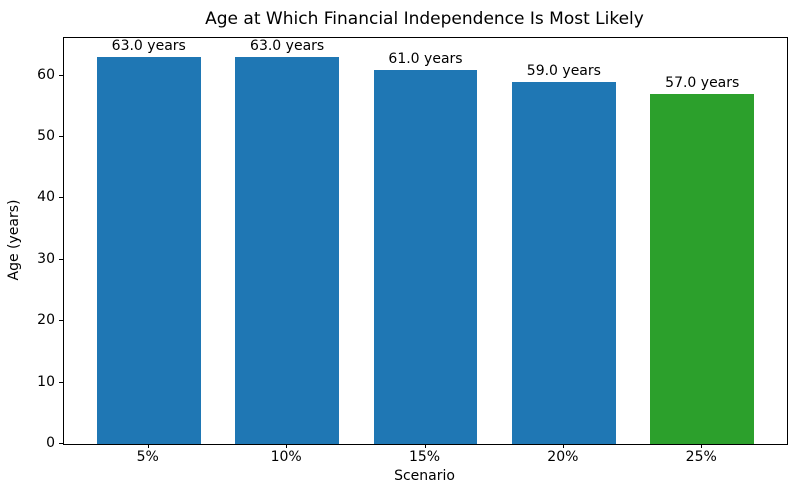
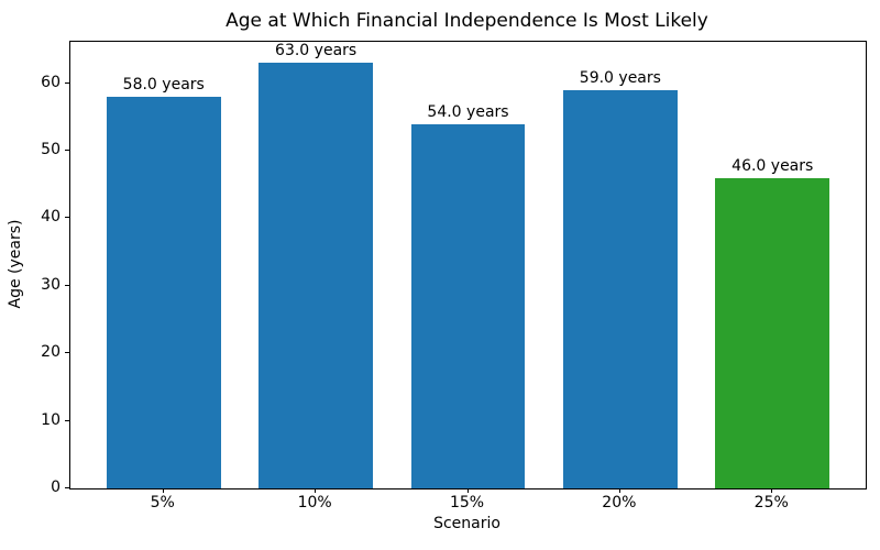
5%: 63.0 -> 58.0
15%: 61.0 -> 54.0
25%: 57.0 -> 46.0
